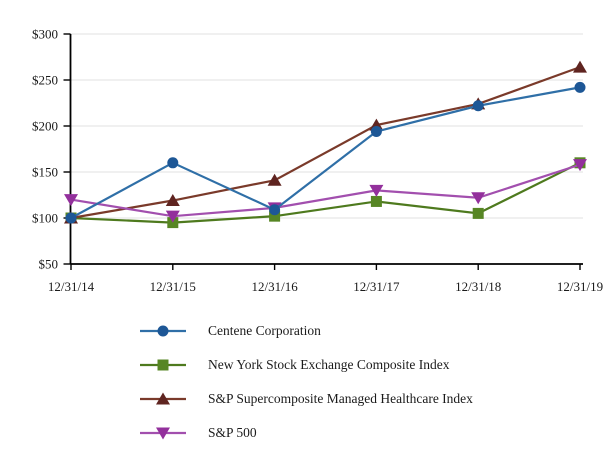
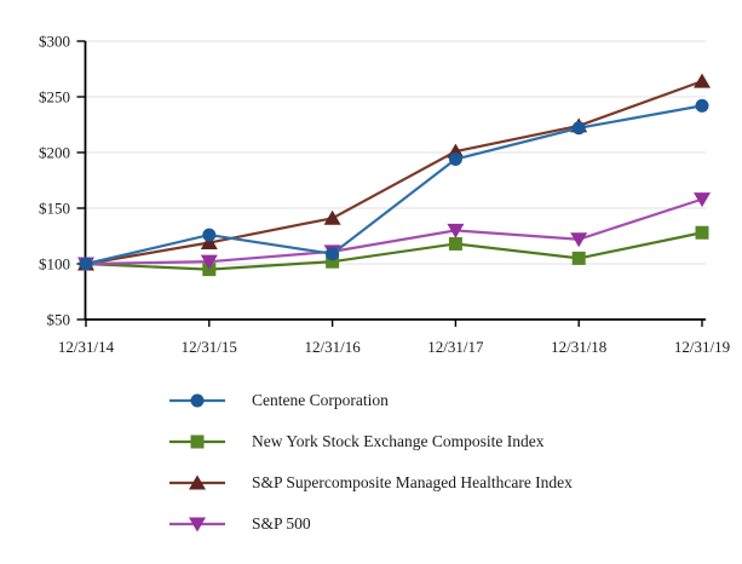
S&P 500/12/31/14: $120 -> $100
Centene Corporation/12/31/15: $160 -> $130
New York Stock Exchange Composite Index/12/31/19: $160 -> $130
